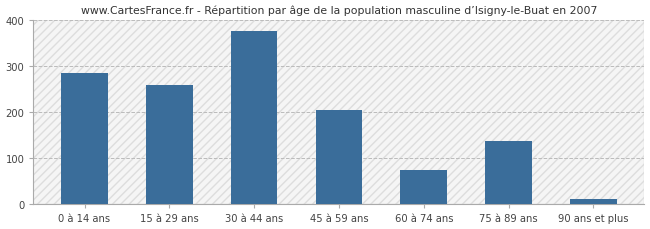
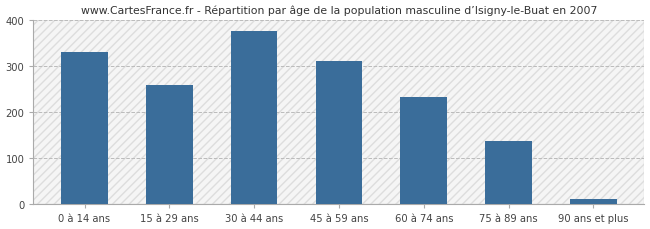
0 à 14 ans: 285 -> 330
45 à 59 ans: 205 -> 310
60 à 74 ans: 75 -> 234
